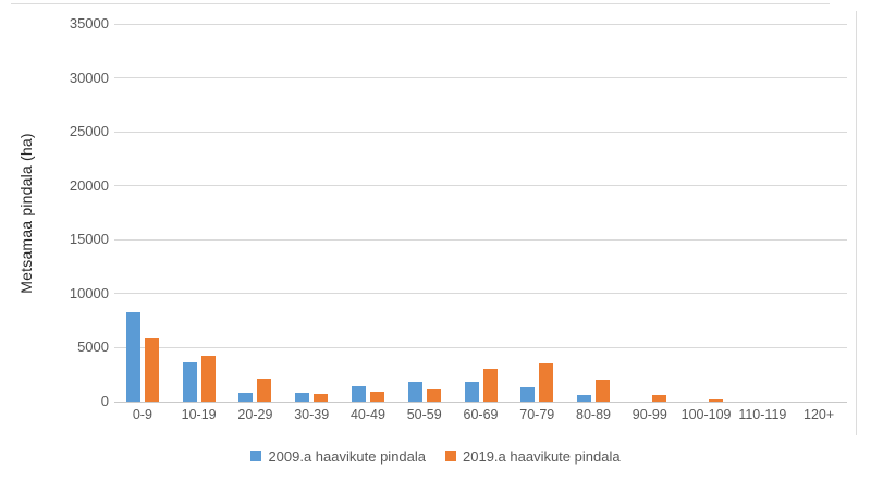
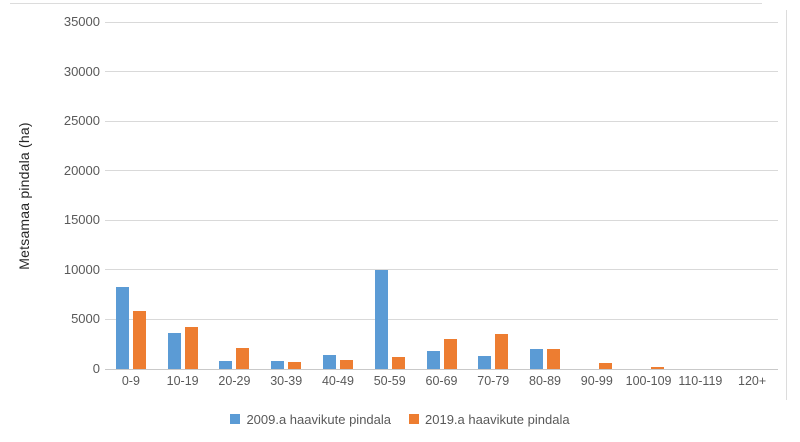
2009.a haavikute pindala/50-59: 2000 -> 10000
2009.a haavikute pindala/80-89: 1000 -> 2000
